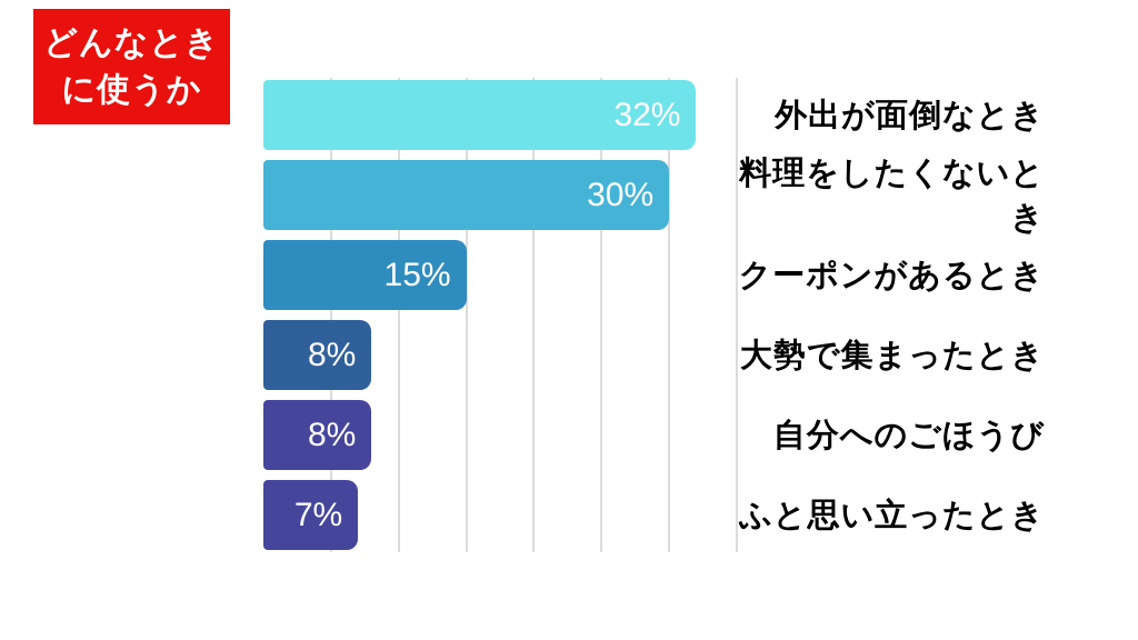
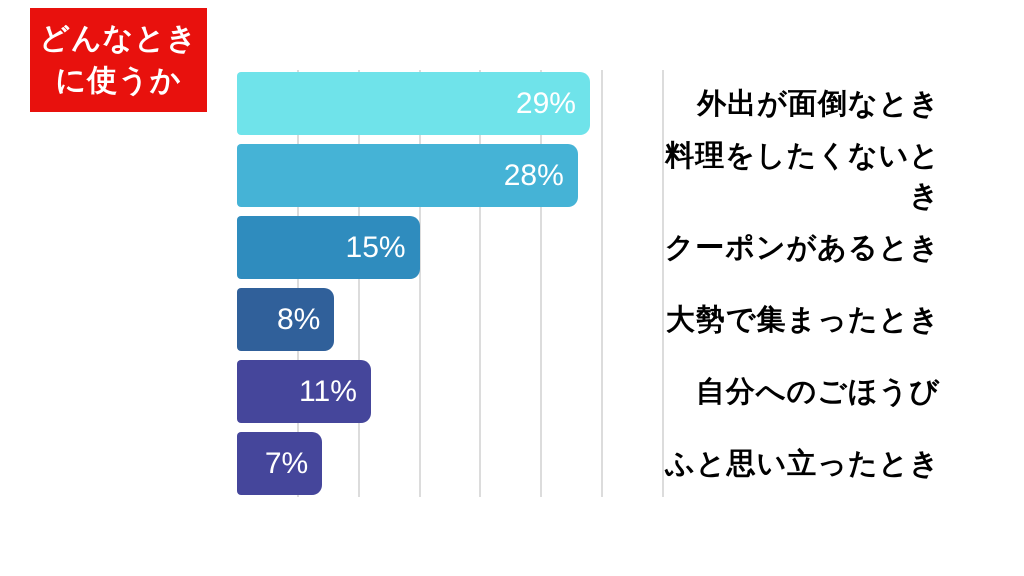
外出が面倒なとき: 32% -> 29%
料理をしたくないとき: 30% -> 28%
自分へのごほうび: 8% -> 11%
